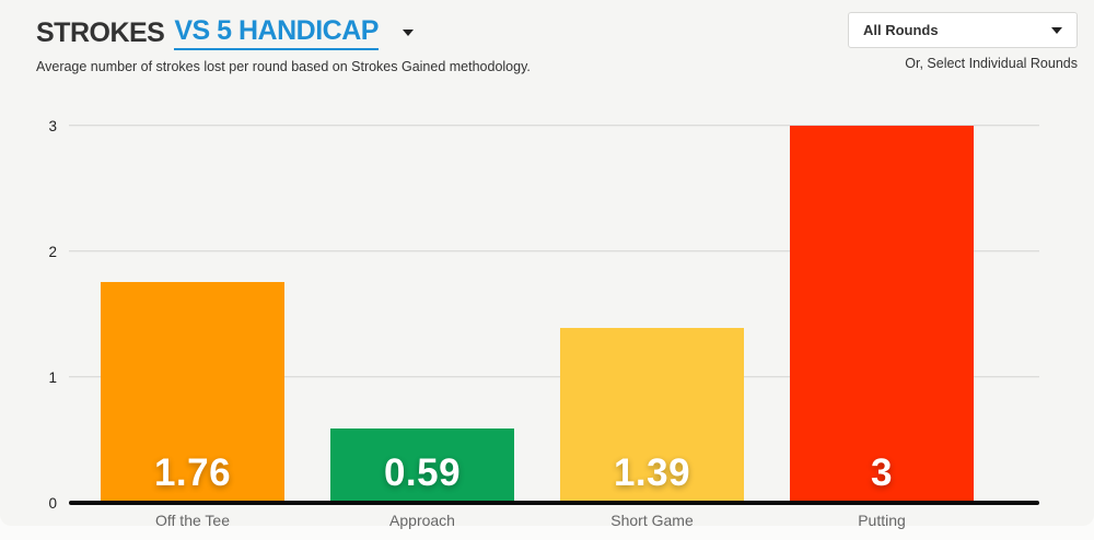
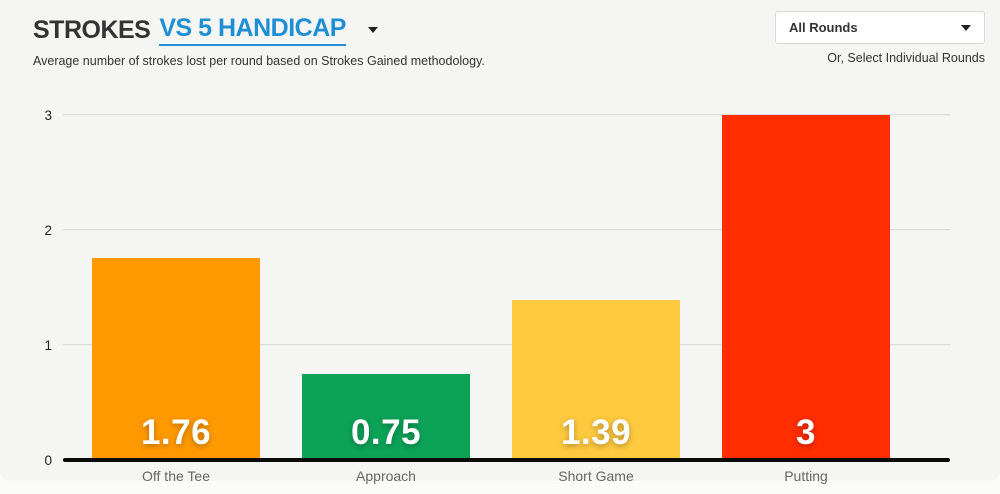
Approach: 0.59 -> 0.75
